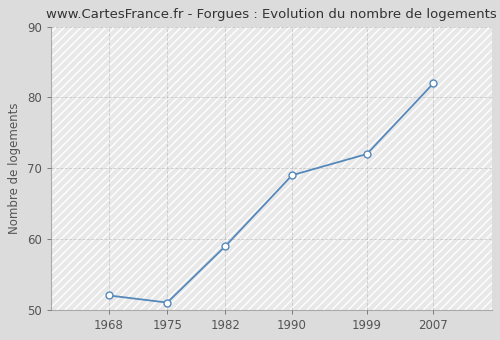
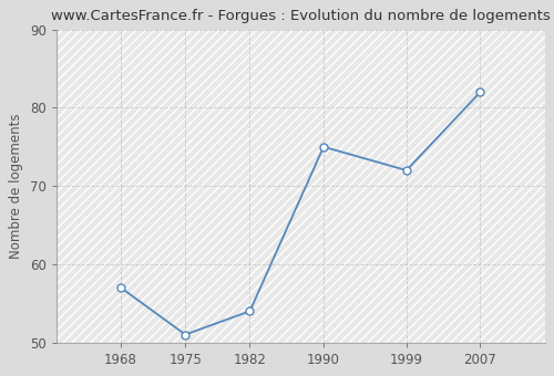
1968: 52 -> 57
1982: 59 -> 54
1990: 69 -> 75
